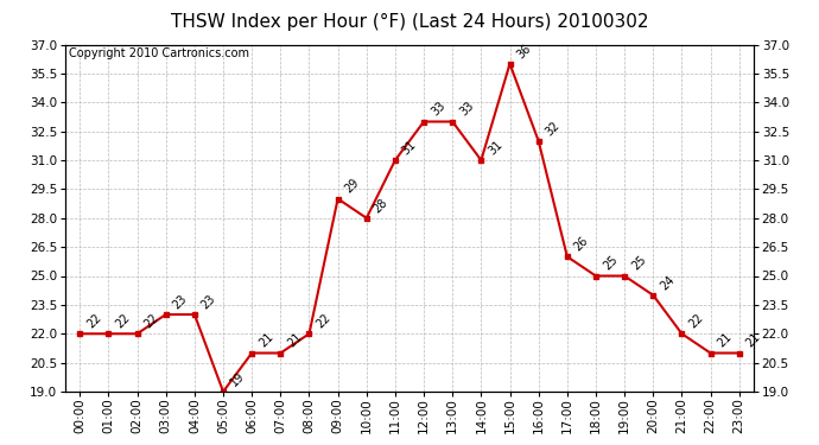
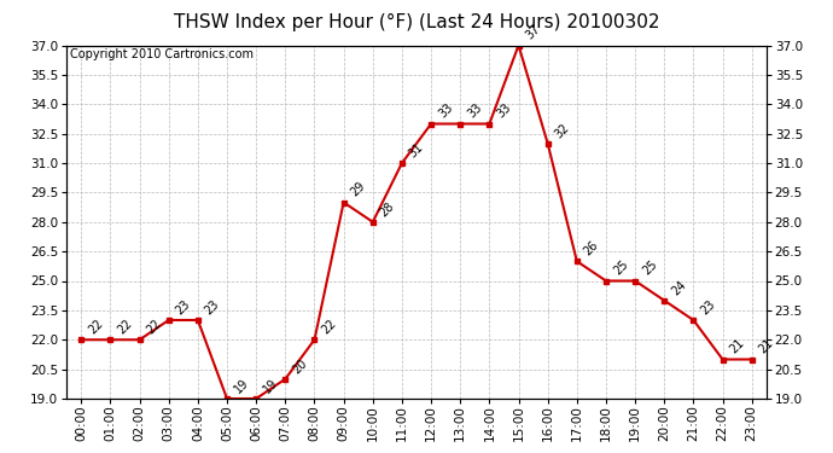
06:00: 21 -> 19
07:00: 21 -> 20
14:00: 31 -> 33
15:00: 36 -> 37
21:00: 22 -> 23
